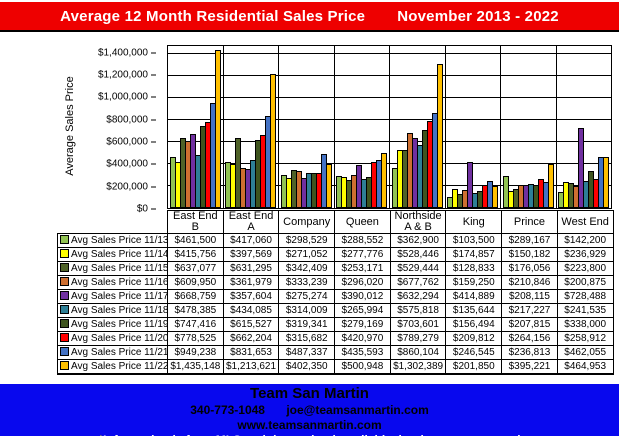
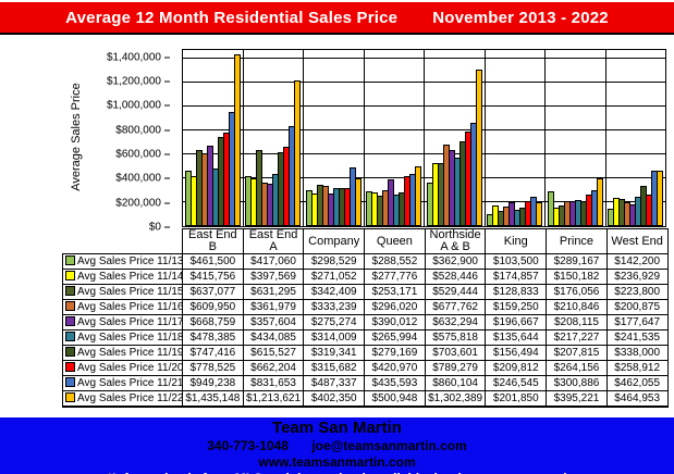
Avg Sales Price 11/17/King: $414,889 -> $196,667
Avg Sales Price 11/21/Prince: $236,813 -> $300,886
Avg Sales Price 11/17/West End: $728,488 -> $177,647
